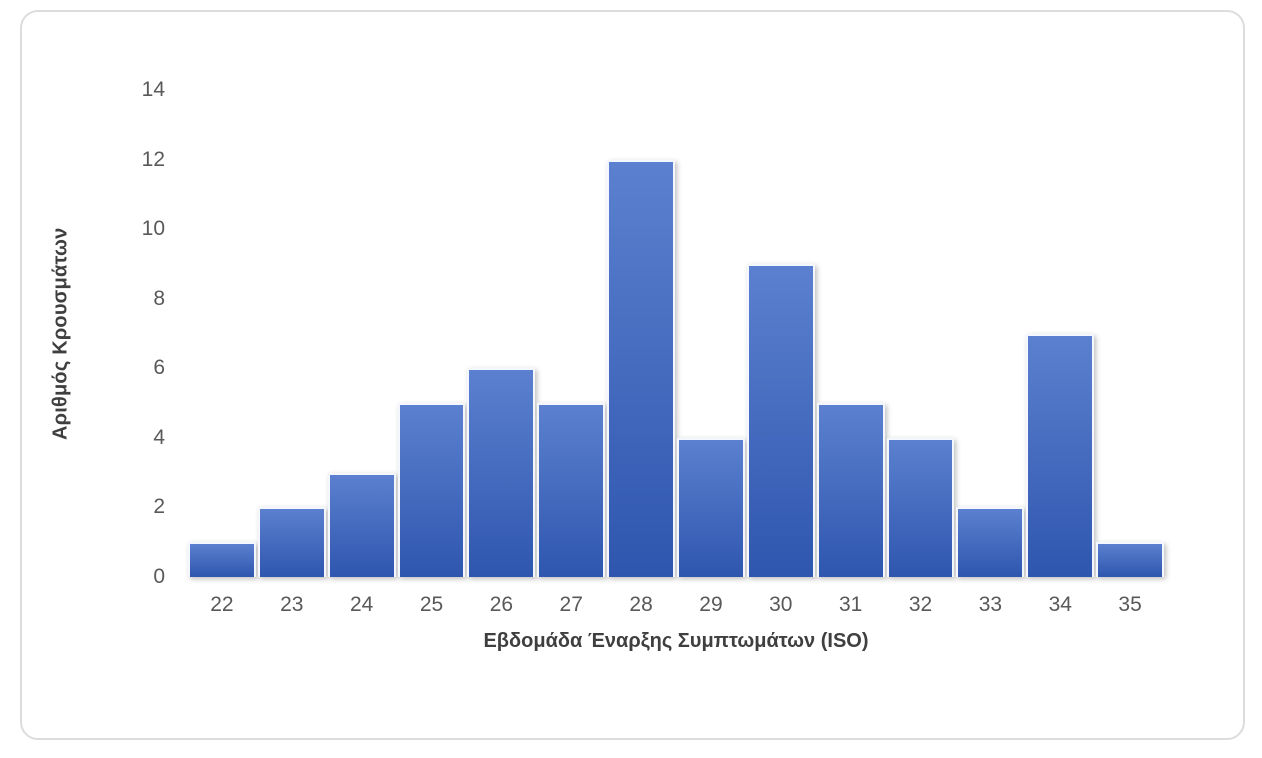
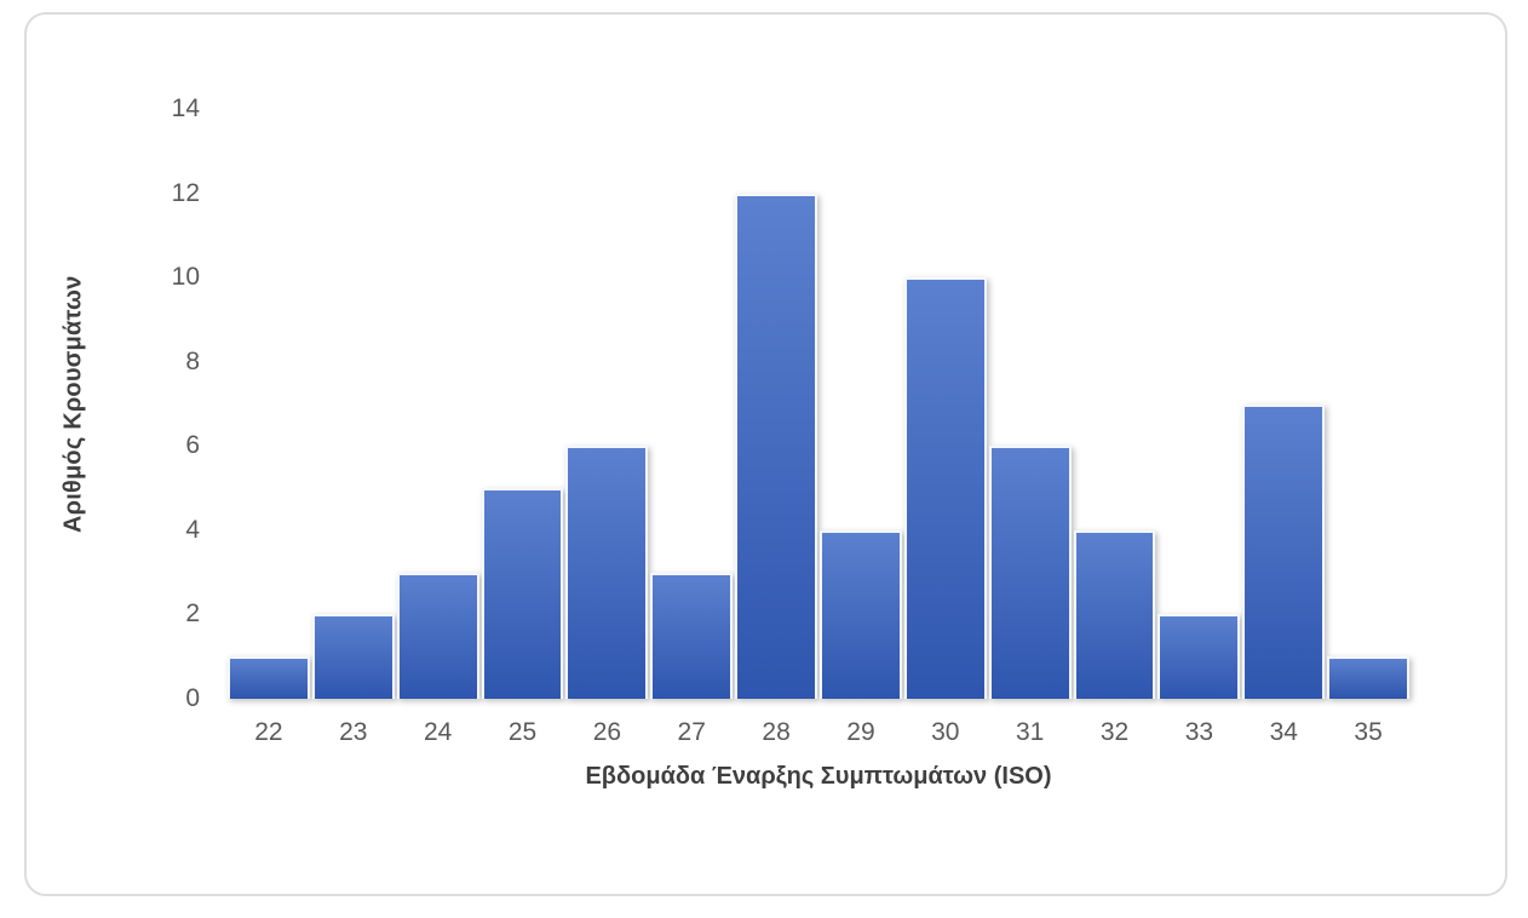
27: 5 -> 3
30: 9 -> 10
31: 5 -> 6
